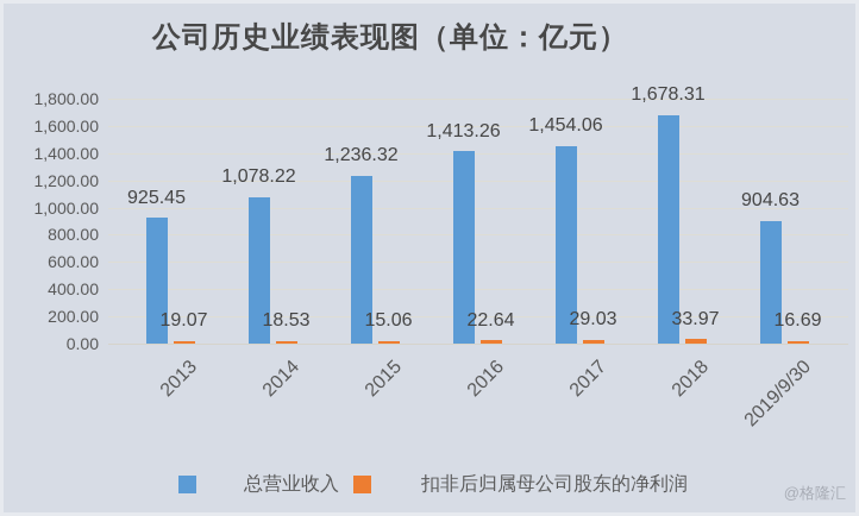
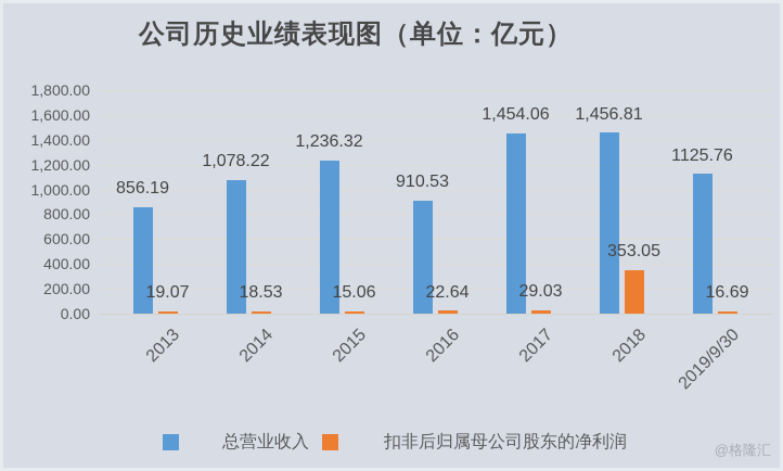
总营业收入/2013: 925.45 -> 856.19
总营业收入/2016: 1,413.26 -> 910.53
总营业收入/2018: 1,678.31 -> 1,456.81
扣非后归属母公司股东的净利润/2018: 33.97 -> 353.05
总营业收入/2019/9/30: 904.63 -> 1125.76
